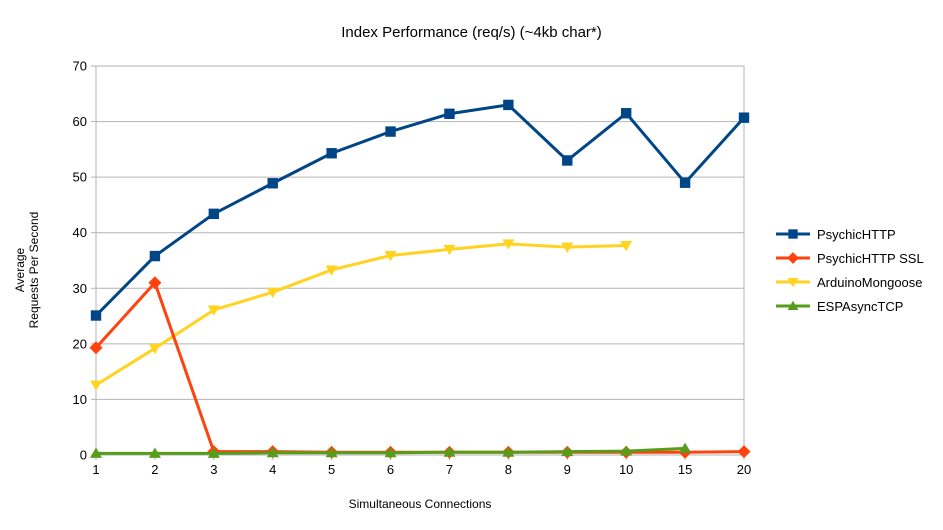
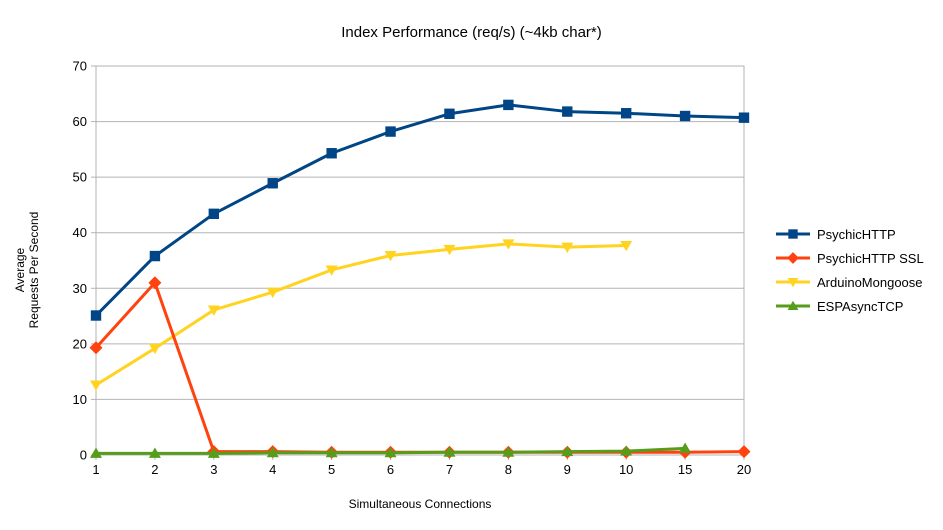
PsychicHTTP/9: 53 -> 62
PsychicHTTP/15: 49 -> 61
